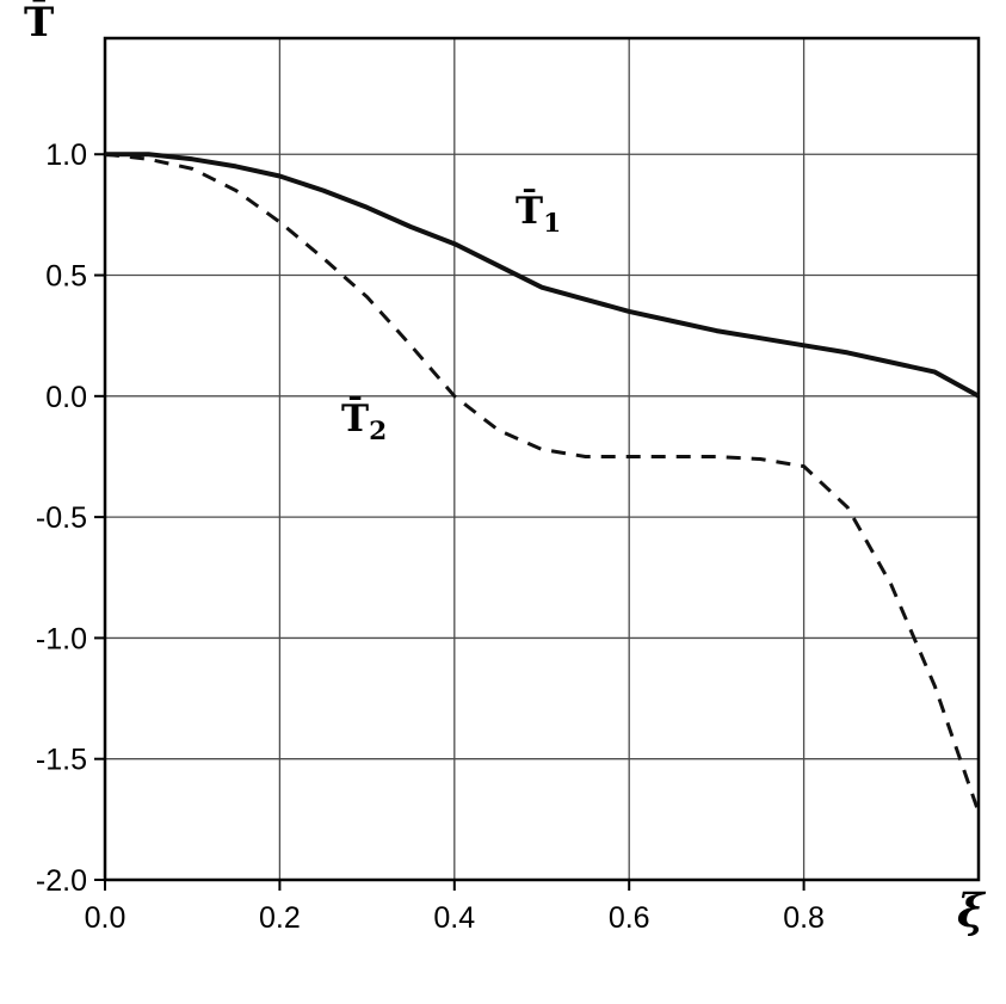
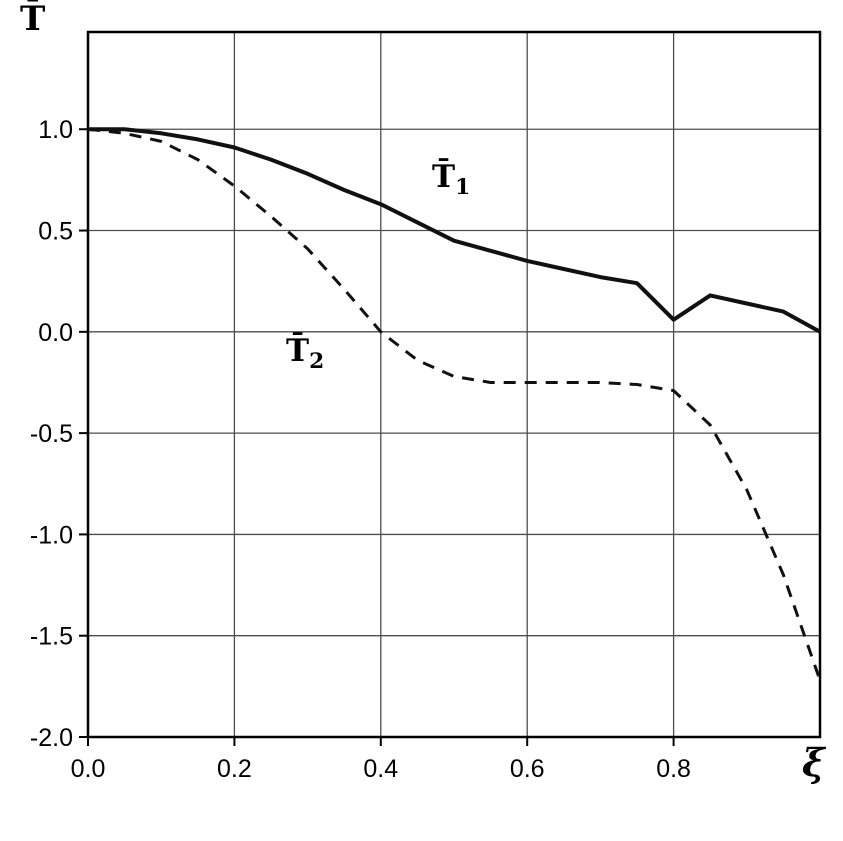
T̄1/0.8: 0.21 -> 0.06
